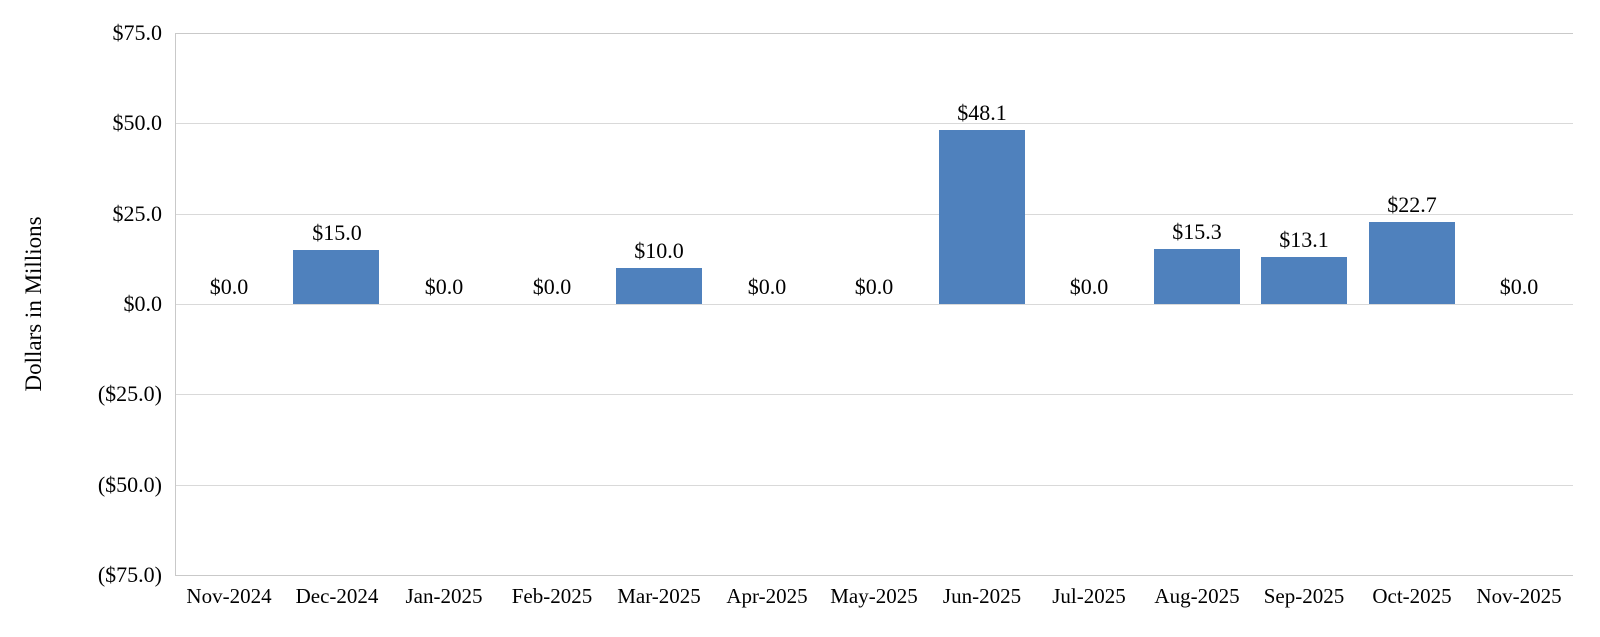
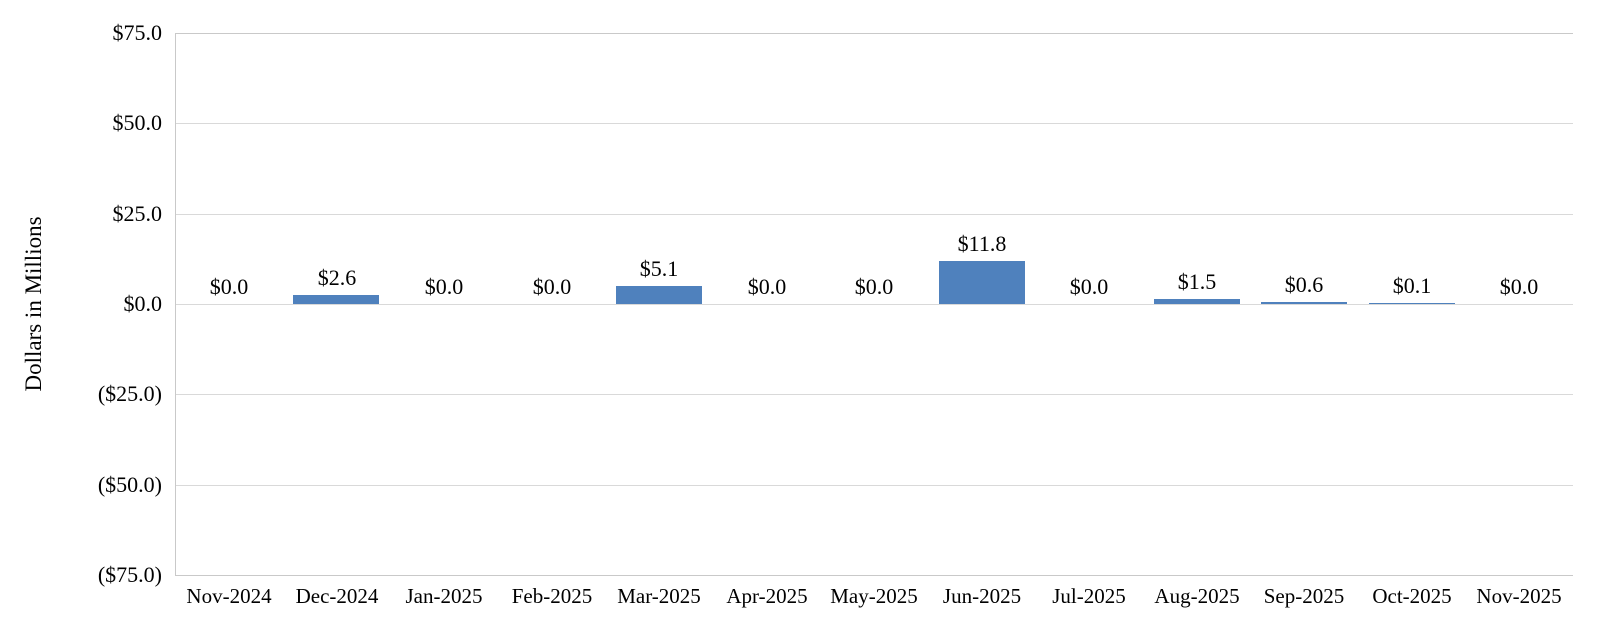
Dec-2024: $15.0 -> $2.6
Mar-2025: $10.0 -> $5.1
Jun-2025: $48.1 -> $11.8
Aug-2025: $15.3 -> $1.5
Sep-2025: $13.1 -> $0.6
Oct-2025: $22.7 -> $0.1
